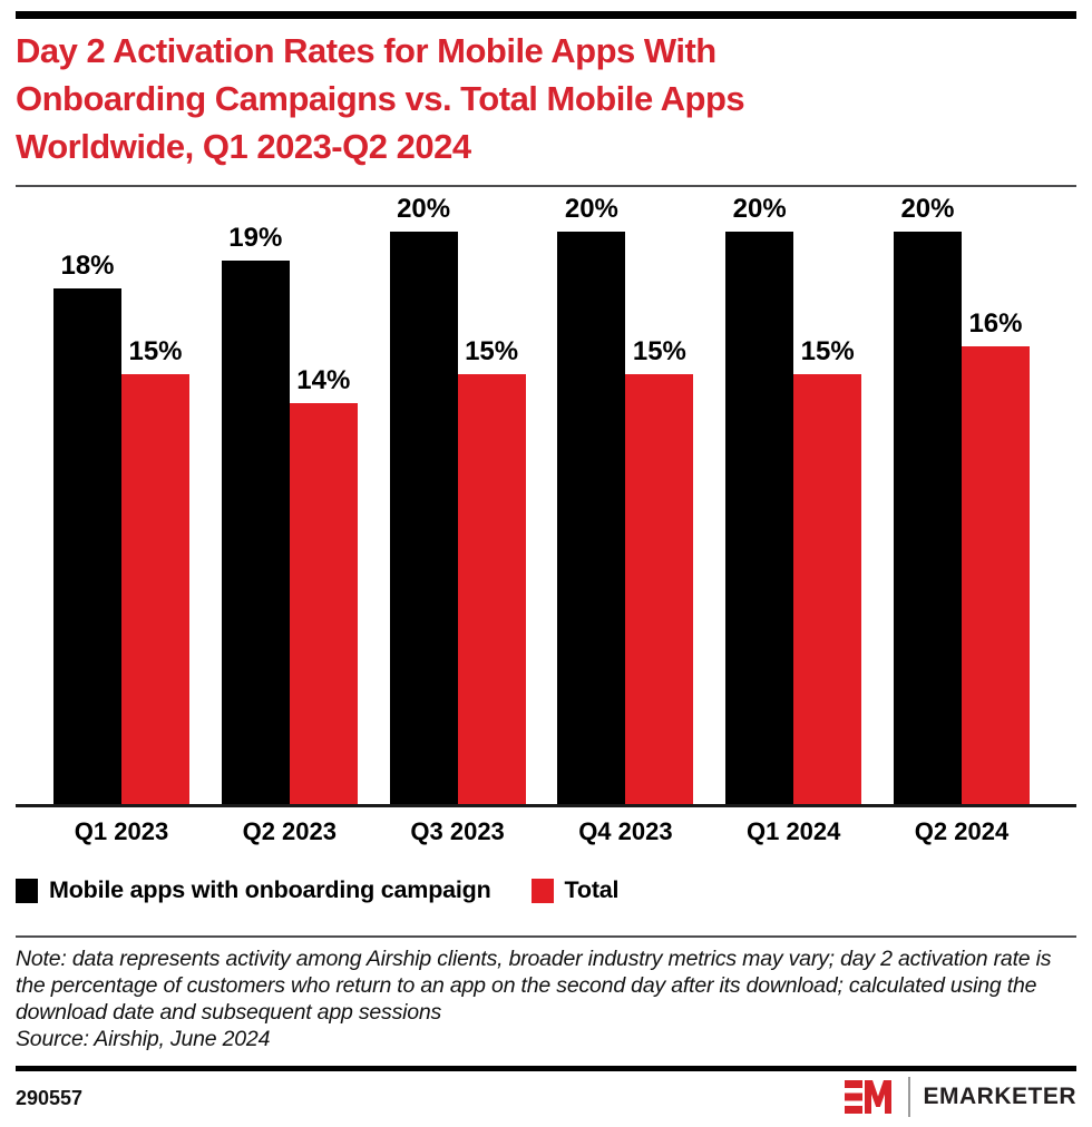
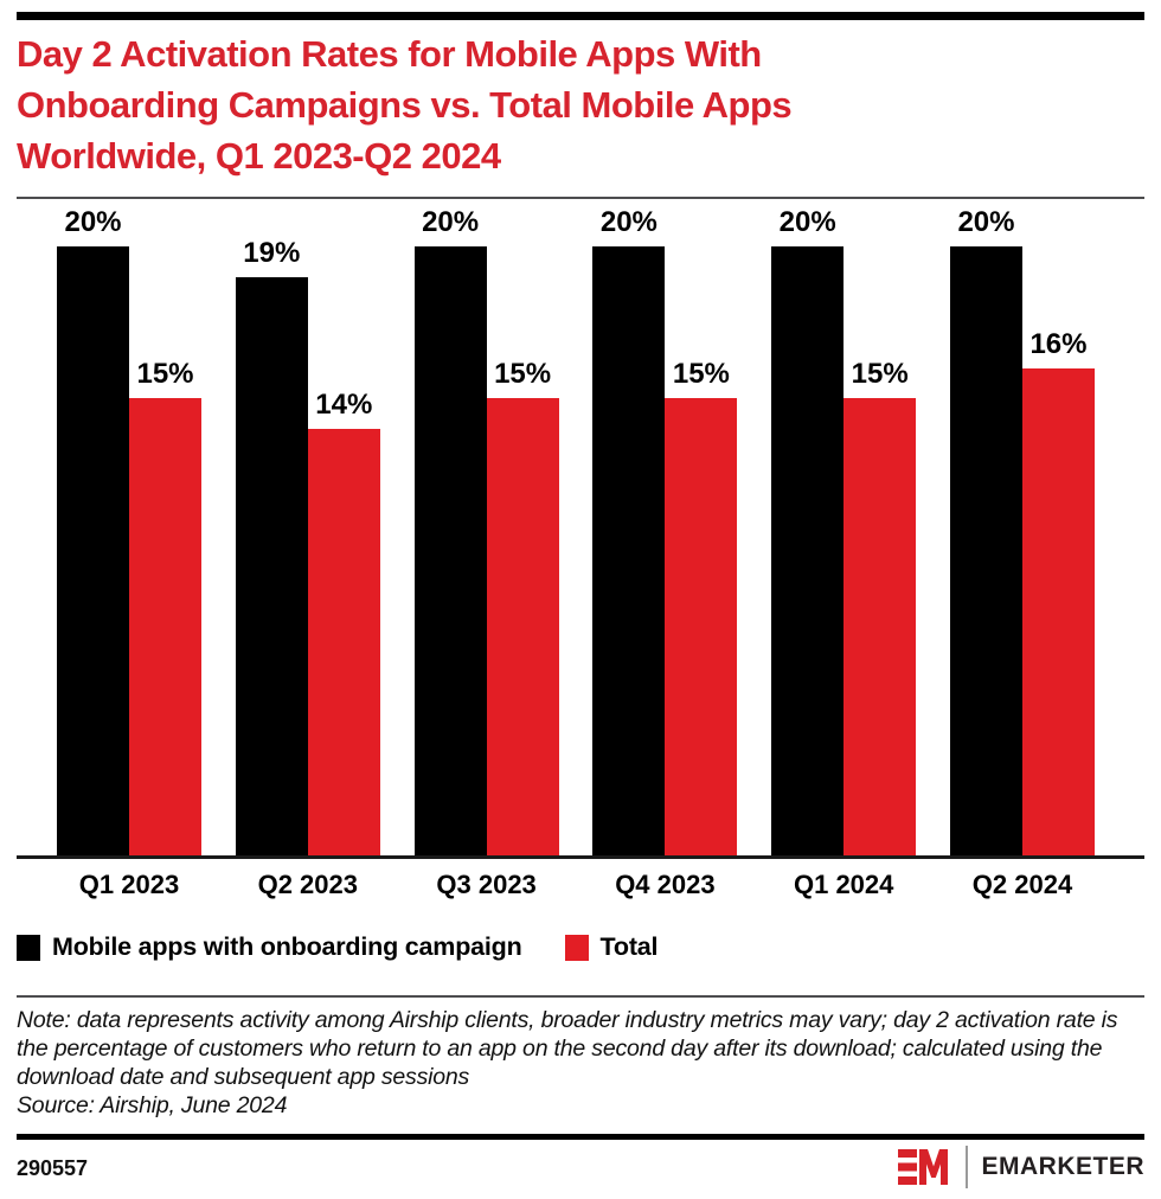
Mobile apps with onboarding campaign/Q1 2023: 18% -> 20%
